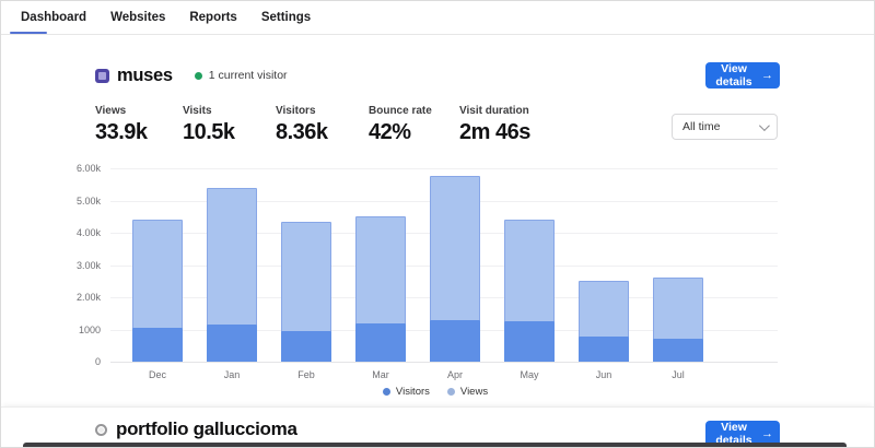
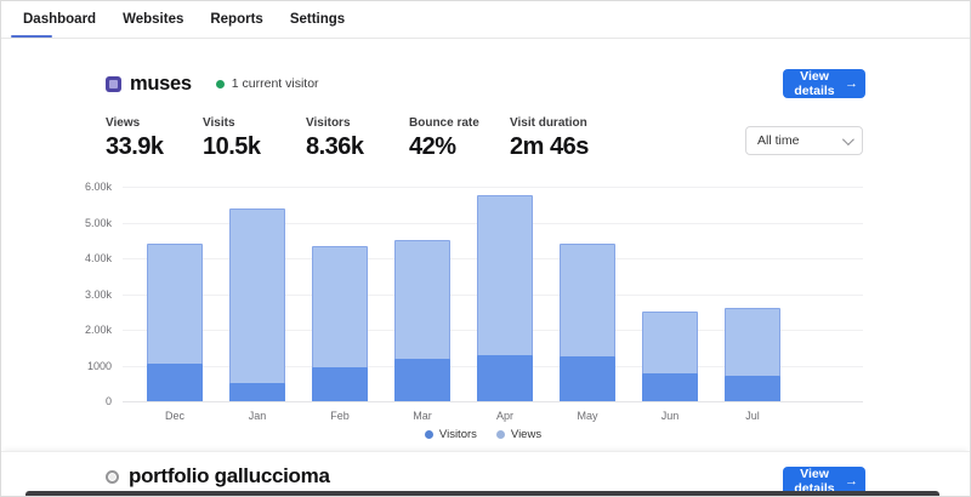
Visitors/Jan: 1.2k -> 0.5k
